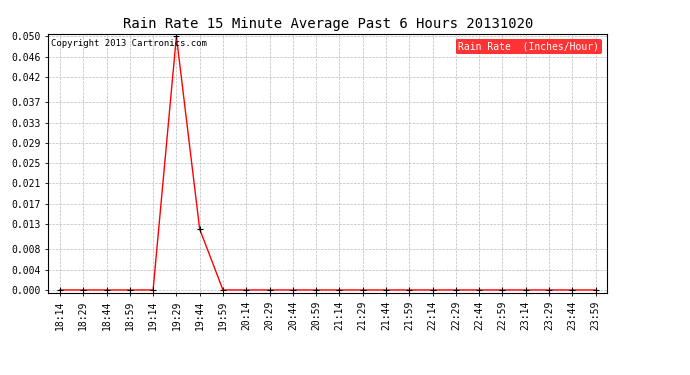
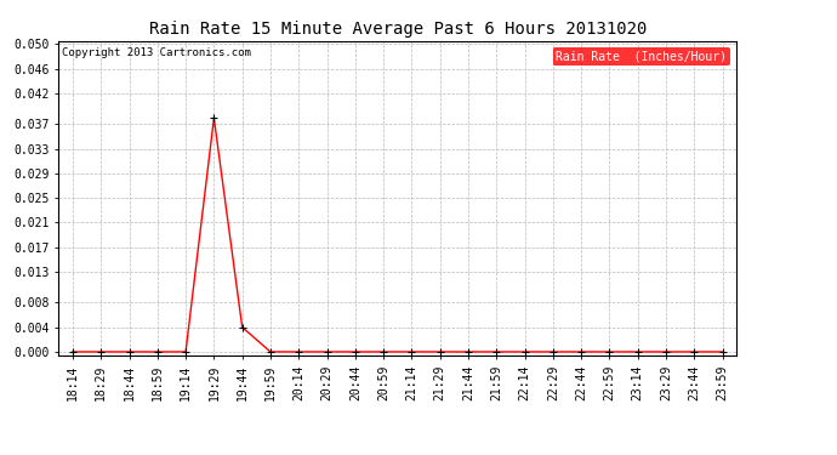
19:29: 0.050 -> 0.038
19:44: 0.012 -> 0.004
